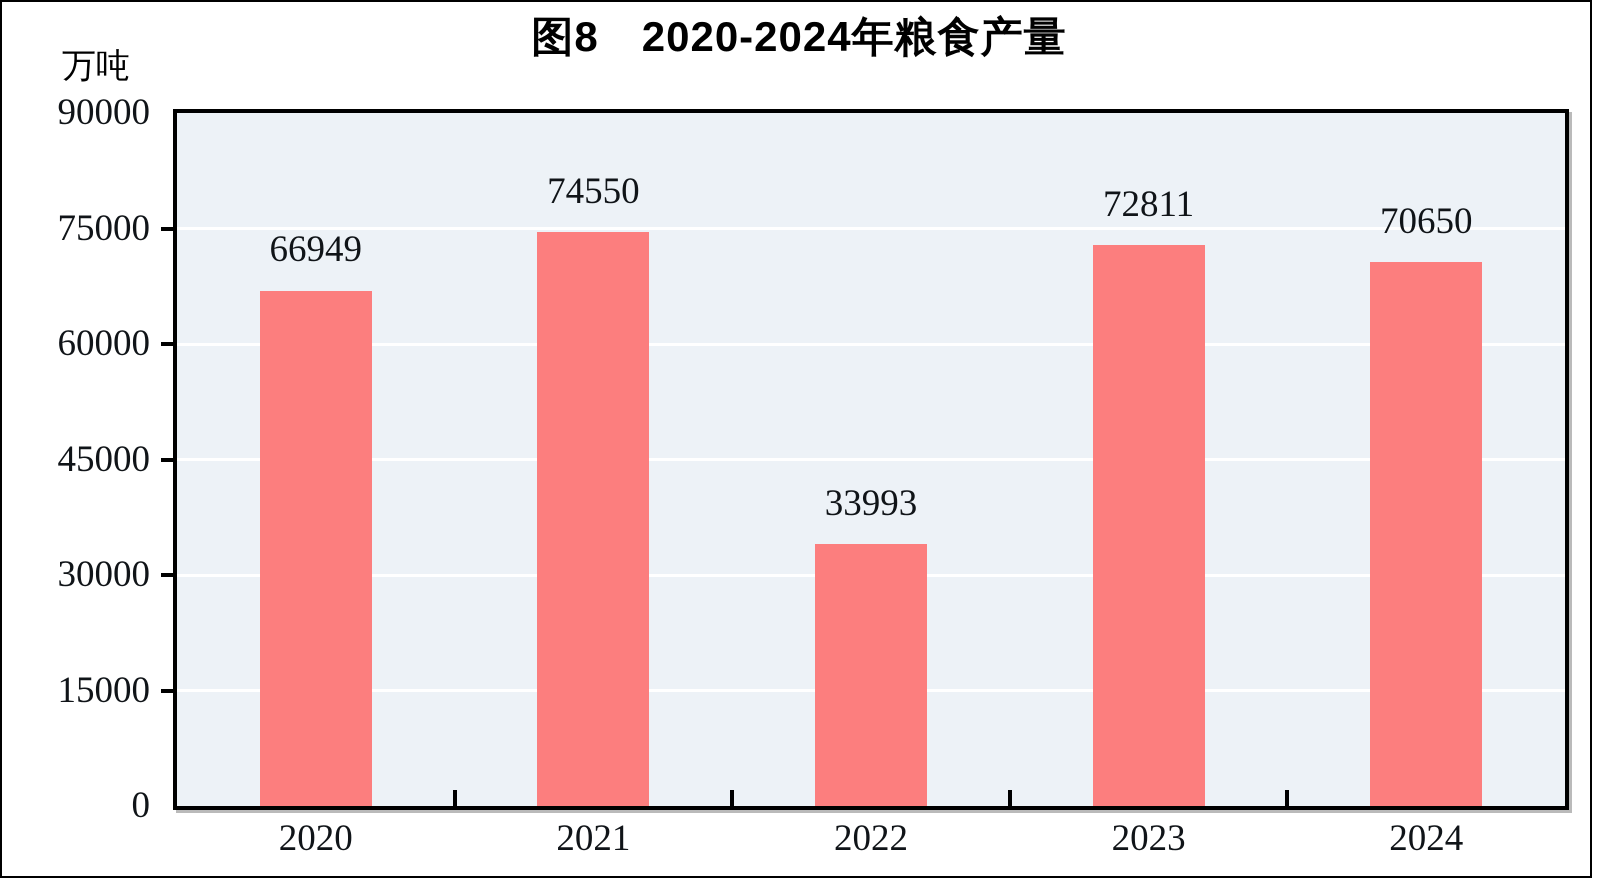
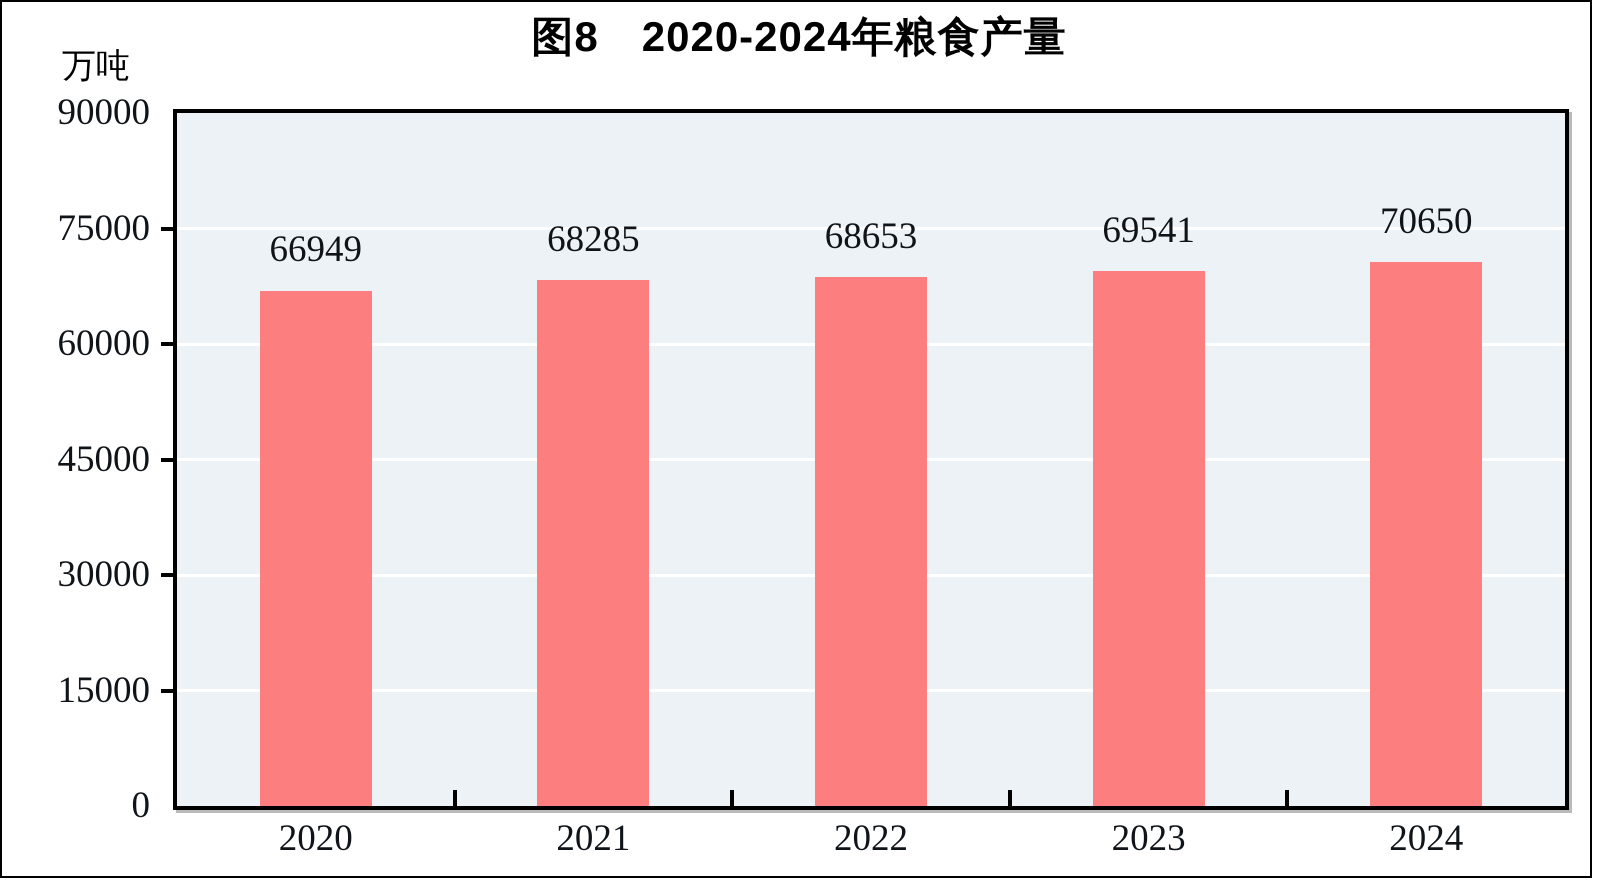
2021: 74550 -> 68285
2022: 33993 -> 68653
2023: 72811 -> 69541
